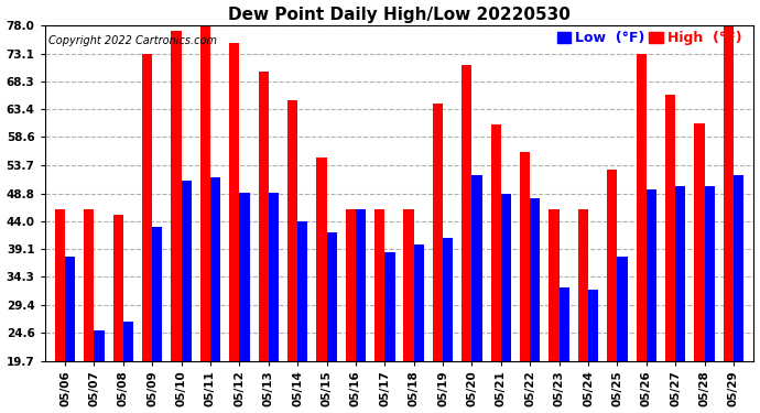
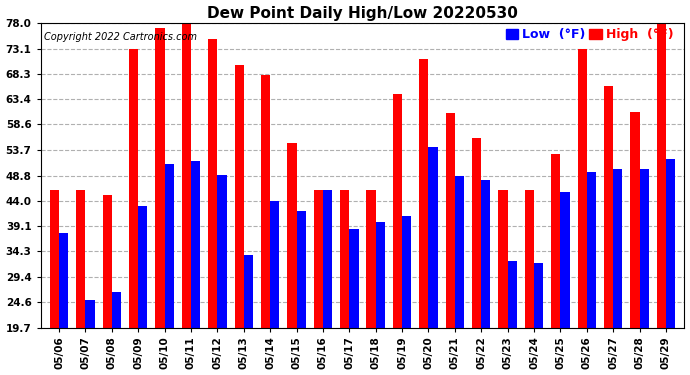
Low (°F)/05/13: 49.0 -> 33.6
High (°F)/05/14: 65.0 -> 68.0
Low (°F)/05/20: 52.0 -> 54.2
Low (°F)/05/25: 37.9 -> 45.6
